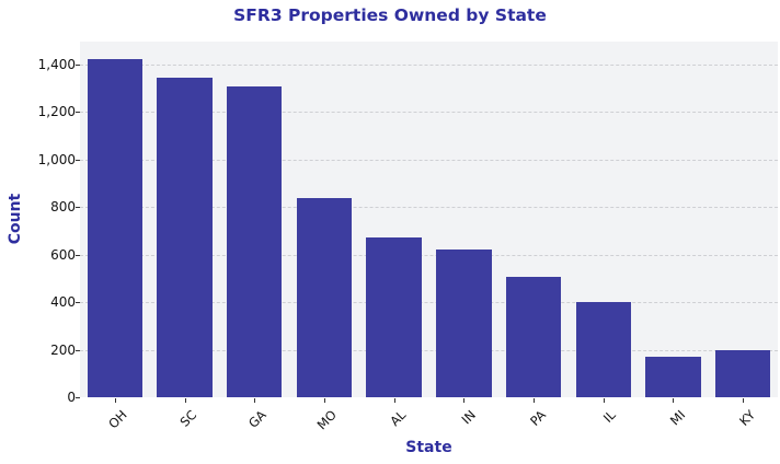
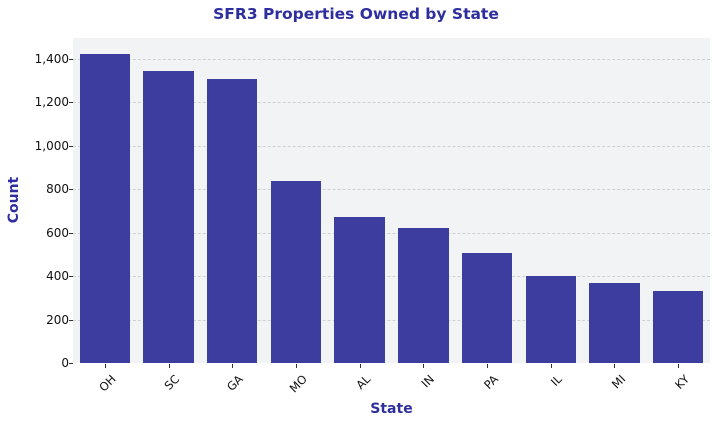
MI: 170 -> 370
KY: 200 -> 330
